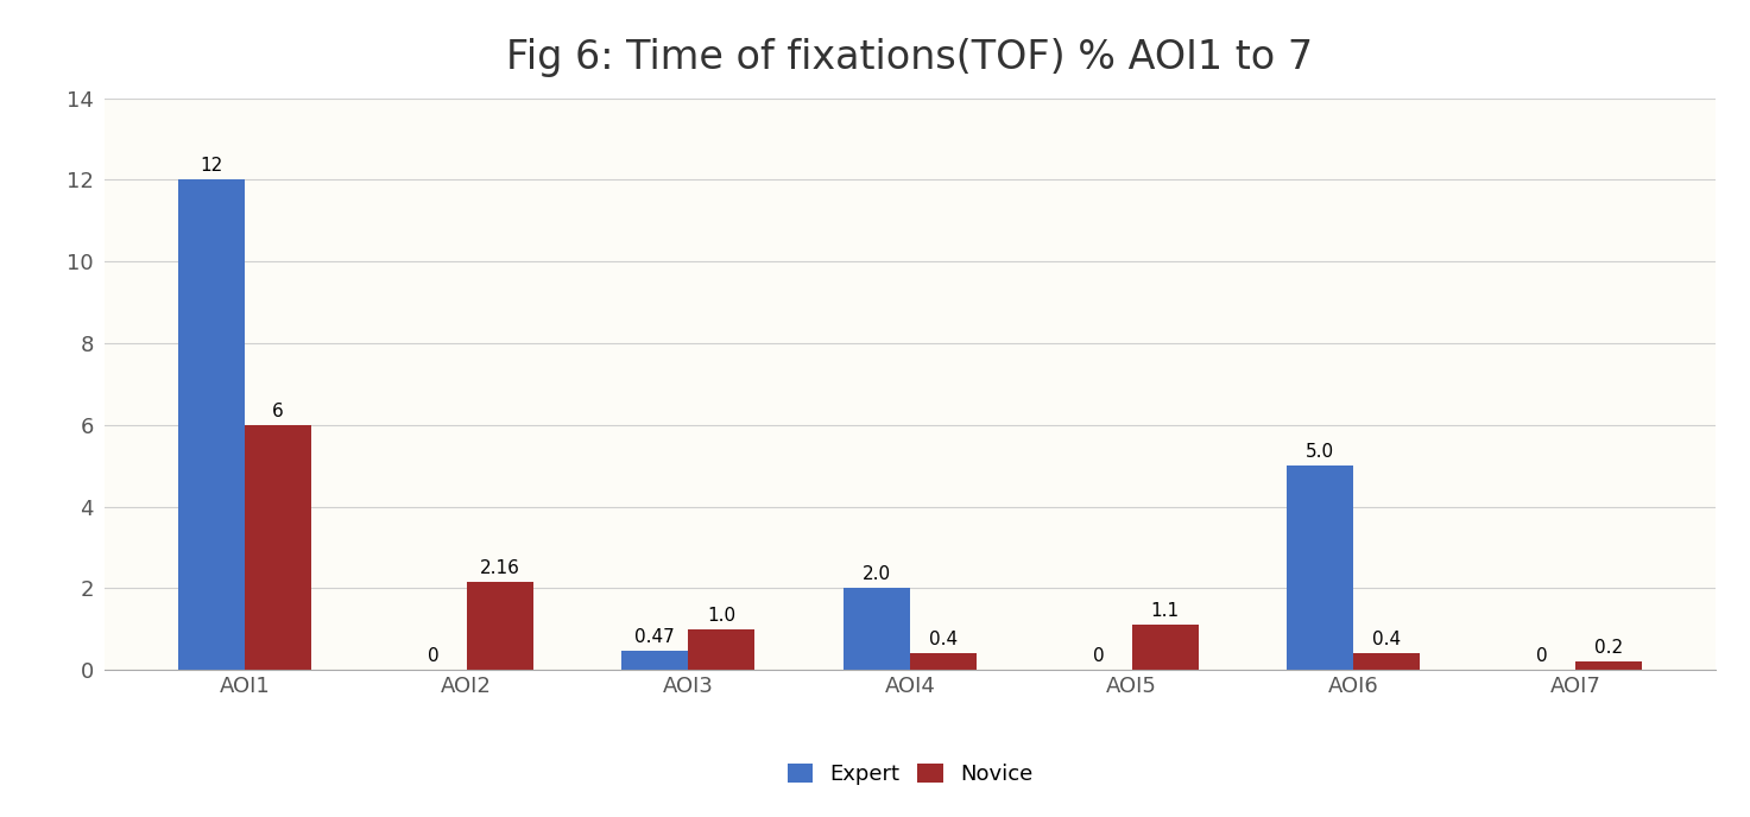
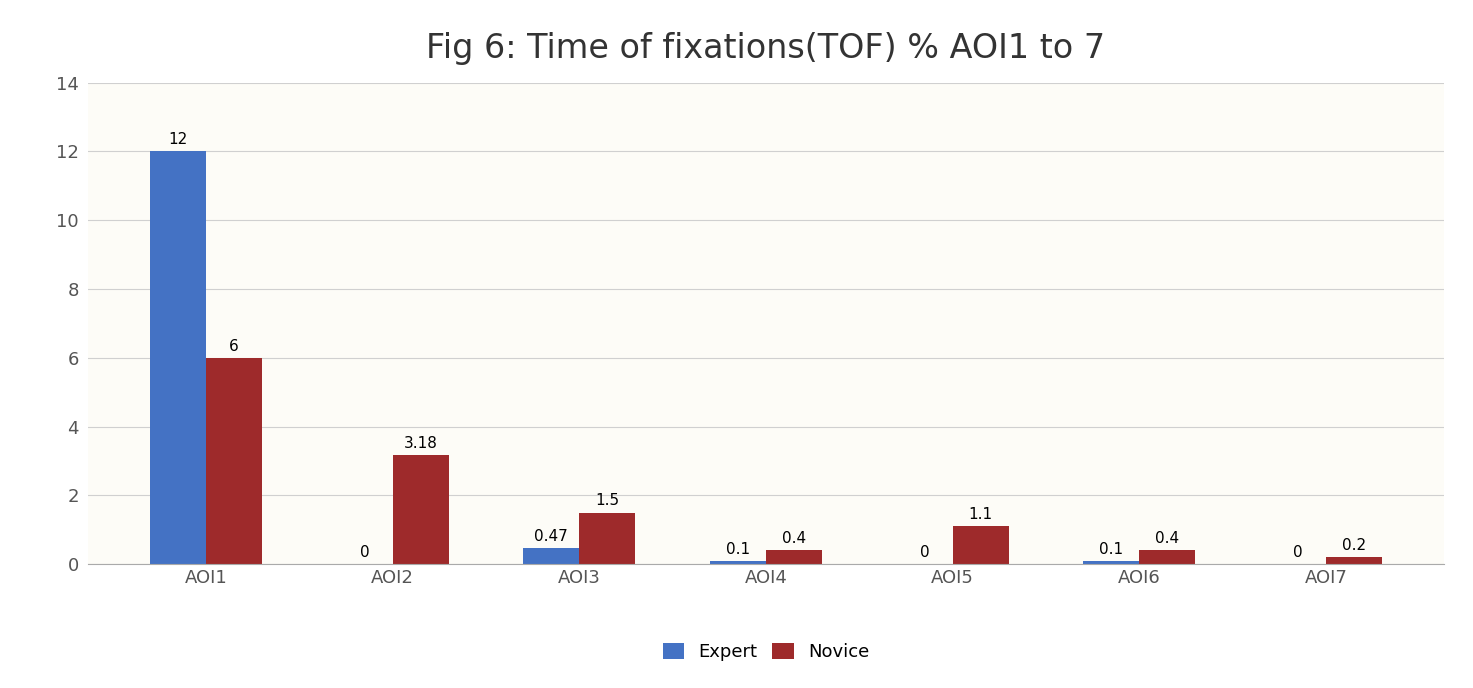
Novice/AOI2: 2.16 -> 3.18
Novice/AOI3: 1.0 -> 1.5
Expert/AOI4: 2.0 -> 0.1
Expert/AOI6: 5.0 -> 0.1
